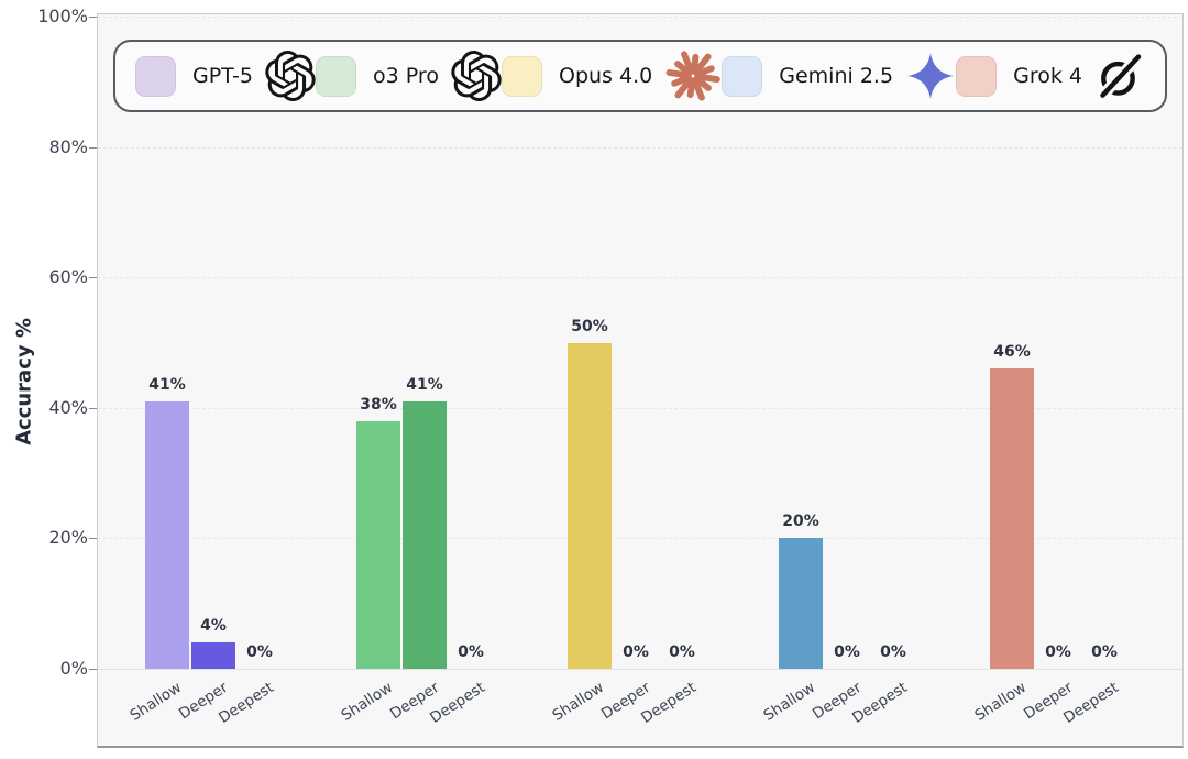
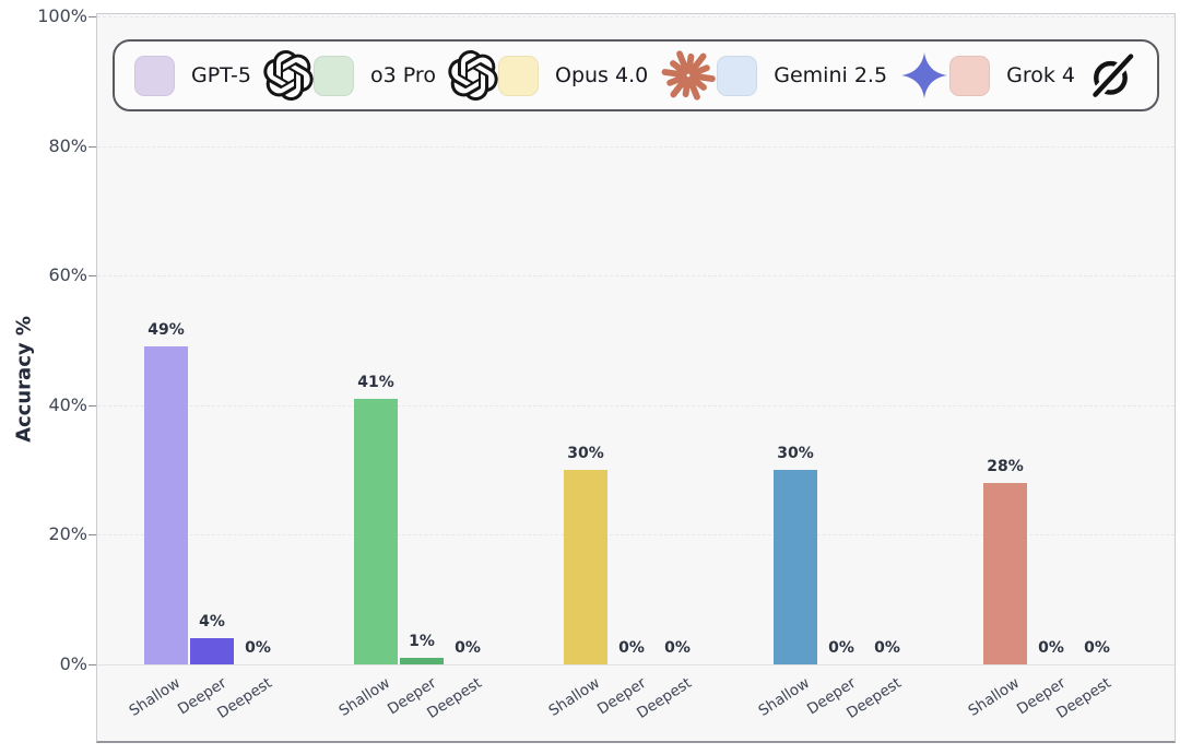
GPT-5/Shallow: 41% -> 49%
o3 Pro/Shallow: 38% -> 41%
Opus 4.0/Shallow: 50% -> 30%
Gemini 2.5/Shallow: 20% -> 30%
Grok 4/Shallow: 46% -> 28%
o3 Pro/Deeper: 41% -> 1%
